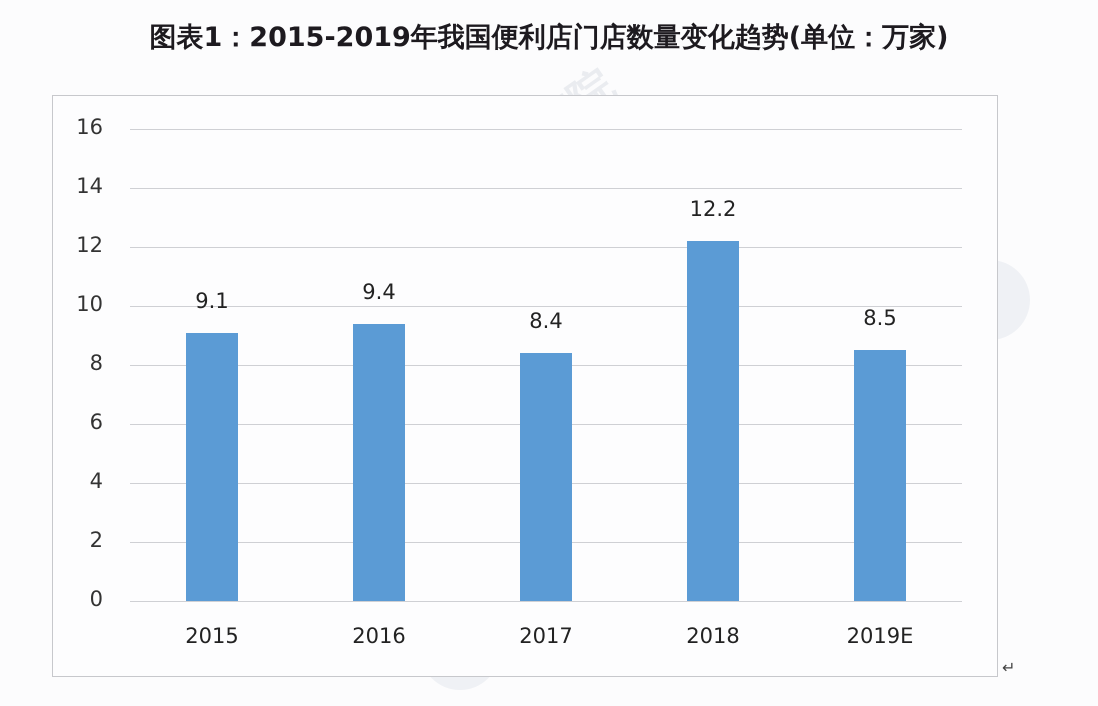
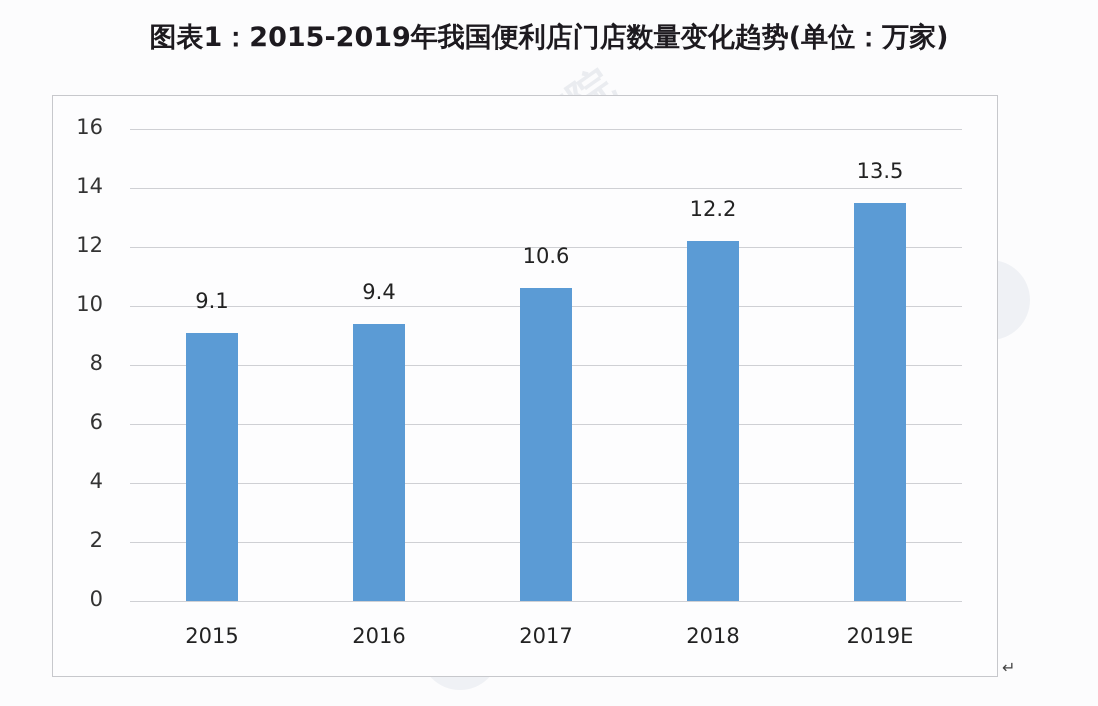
2017: 8.4 -> 10.6
2019E: 8.5 -> 13.5
